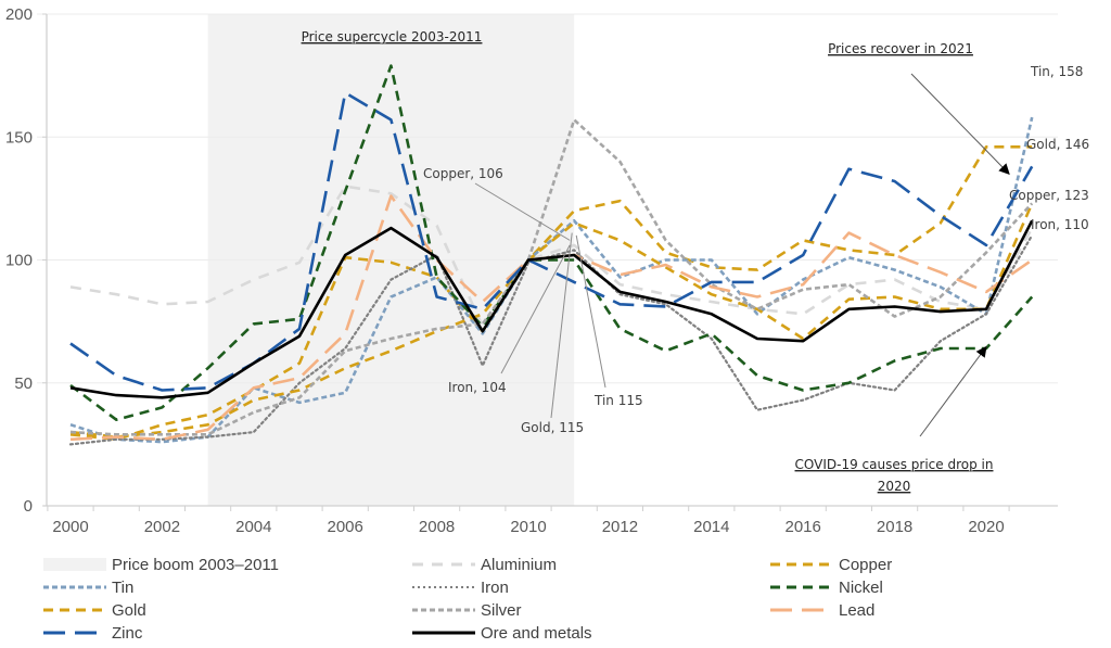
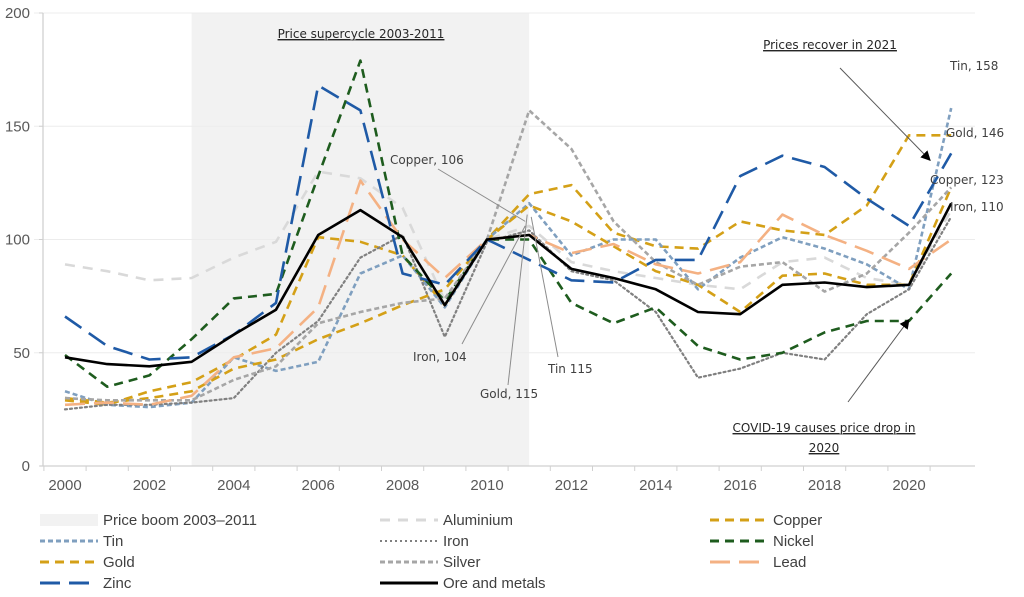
Zinc/2016: 102 -> 128
